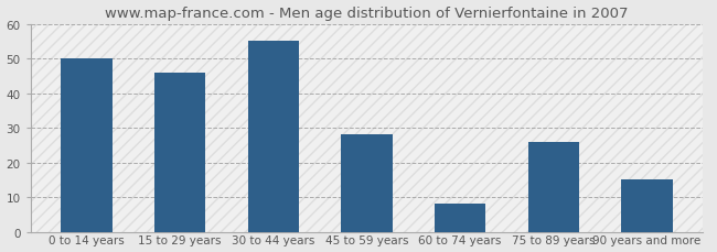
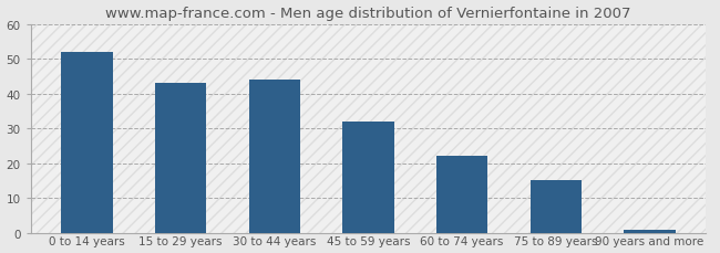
0 to 14 years: 50 -> 52
15 to 29 years: 46 -> 43
30 to 44 years: 55 -> 44
45 to 59 years: 28 -> 32
60 to 74 years: 8 -> 22
75 to 89 years: 26 -> 15
90 years and more: 15 -> 1
